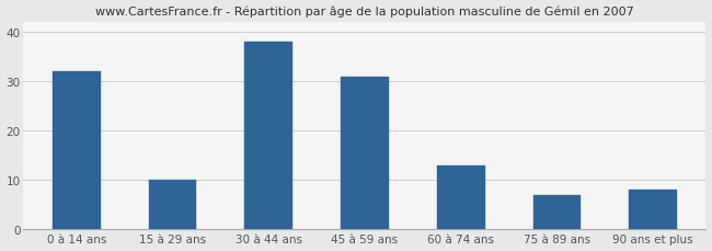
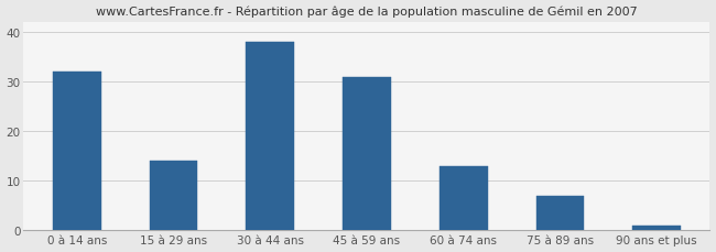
15 à 29 ans: 10 -> 14
90 ans et plus: 8 -> 1
